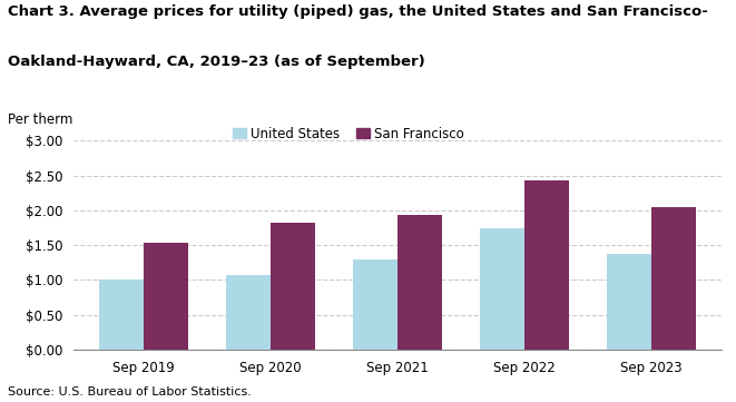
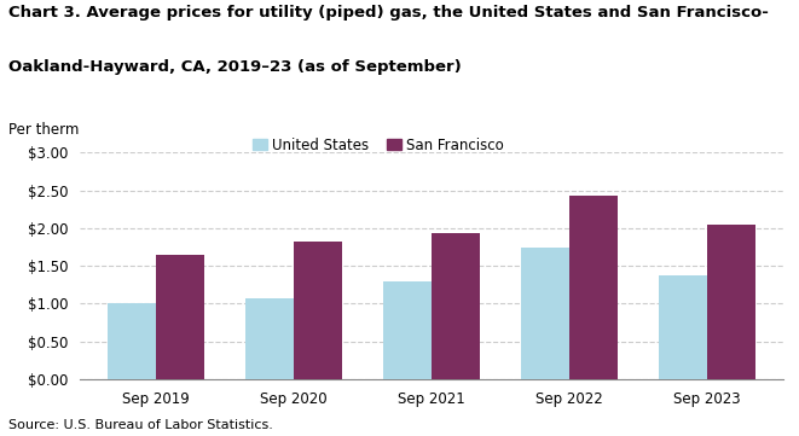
San Francisco/Sep 2019: $1.53 -> $1.64
